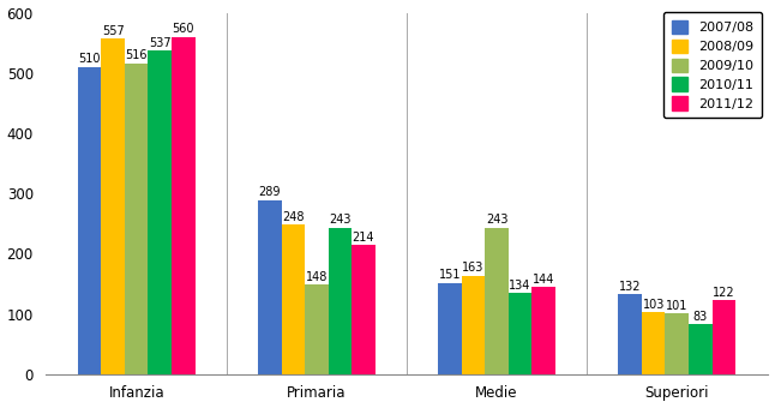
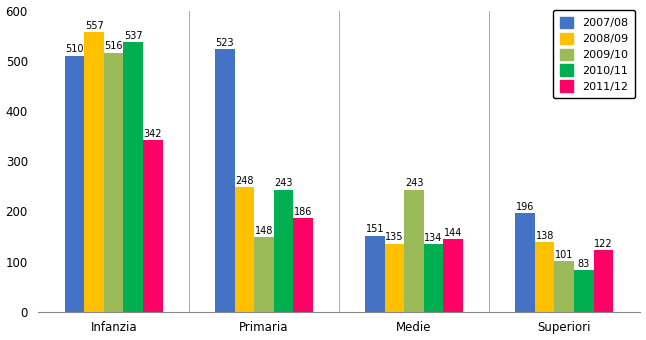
2011/12/Infanzia: 560 -> 342
2007/08/Primaria: 289 -> 523
2011/12/Primaria: 214 -> 186
2008/09/Medie: 163 -> 135
2007/08/Superiori: 132 -> 196
2008/09/Superiori: 103 -> 138
